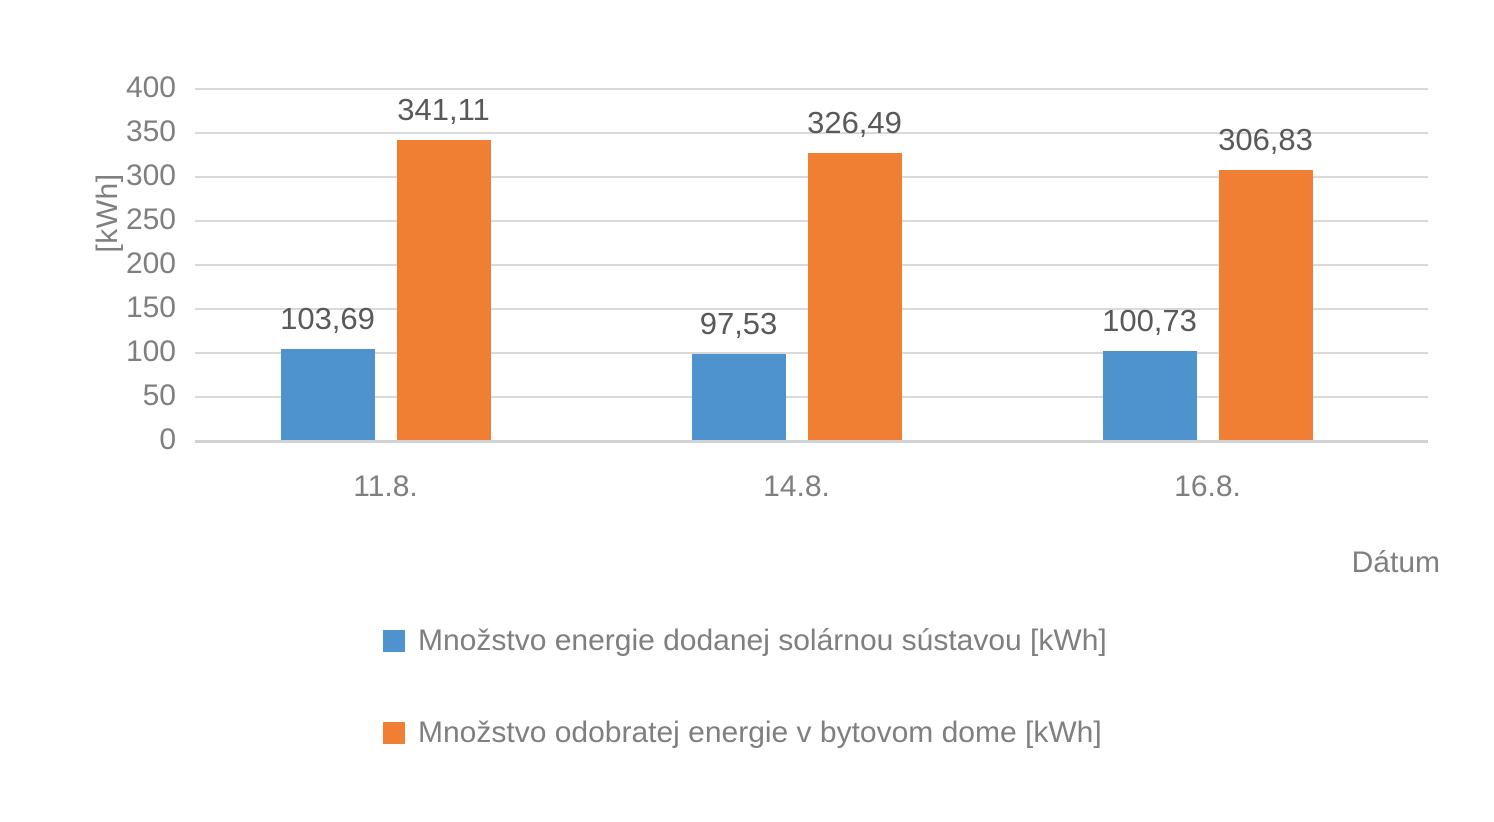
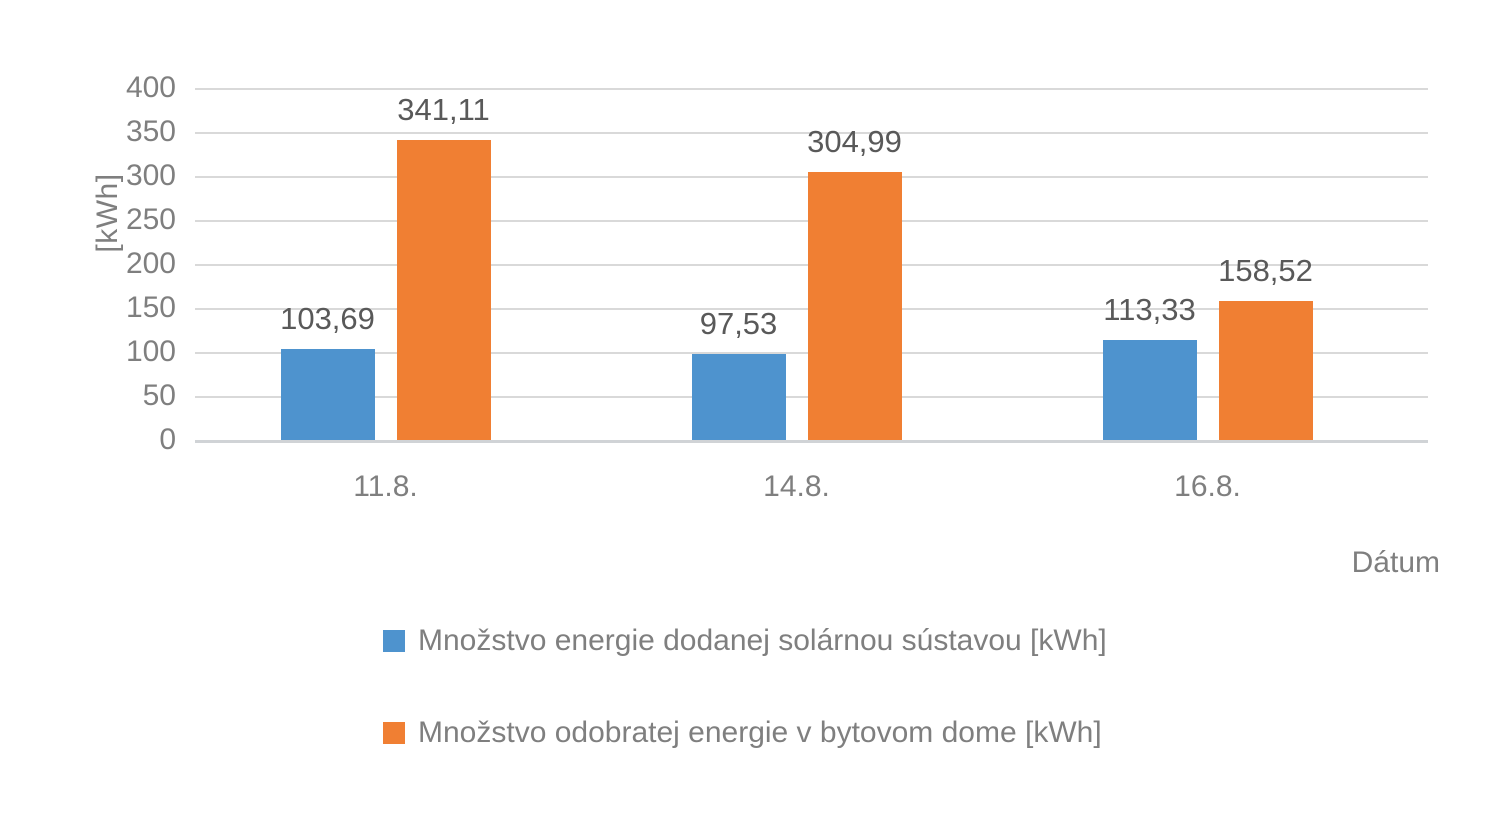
Množstvo odobratej energie v bytovom dome [kWh]/14.8.: 326,49 -> 304,99
Množstvo energie dodanej solárnou sústavou [kWh]/16.8.: 100,73 -> 113,33
Množstvo odobratej energie v bytovom dome [kWh]/16.8.: 306,83 -> 158,52
